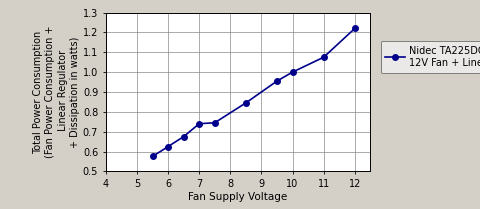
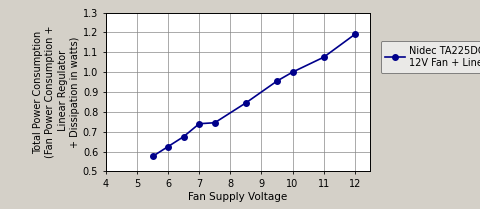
12: 1.22 -> 1.19
